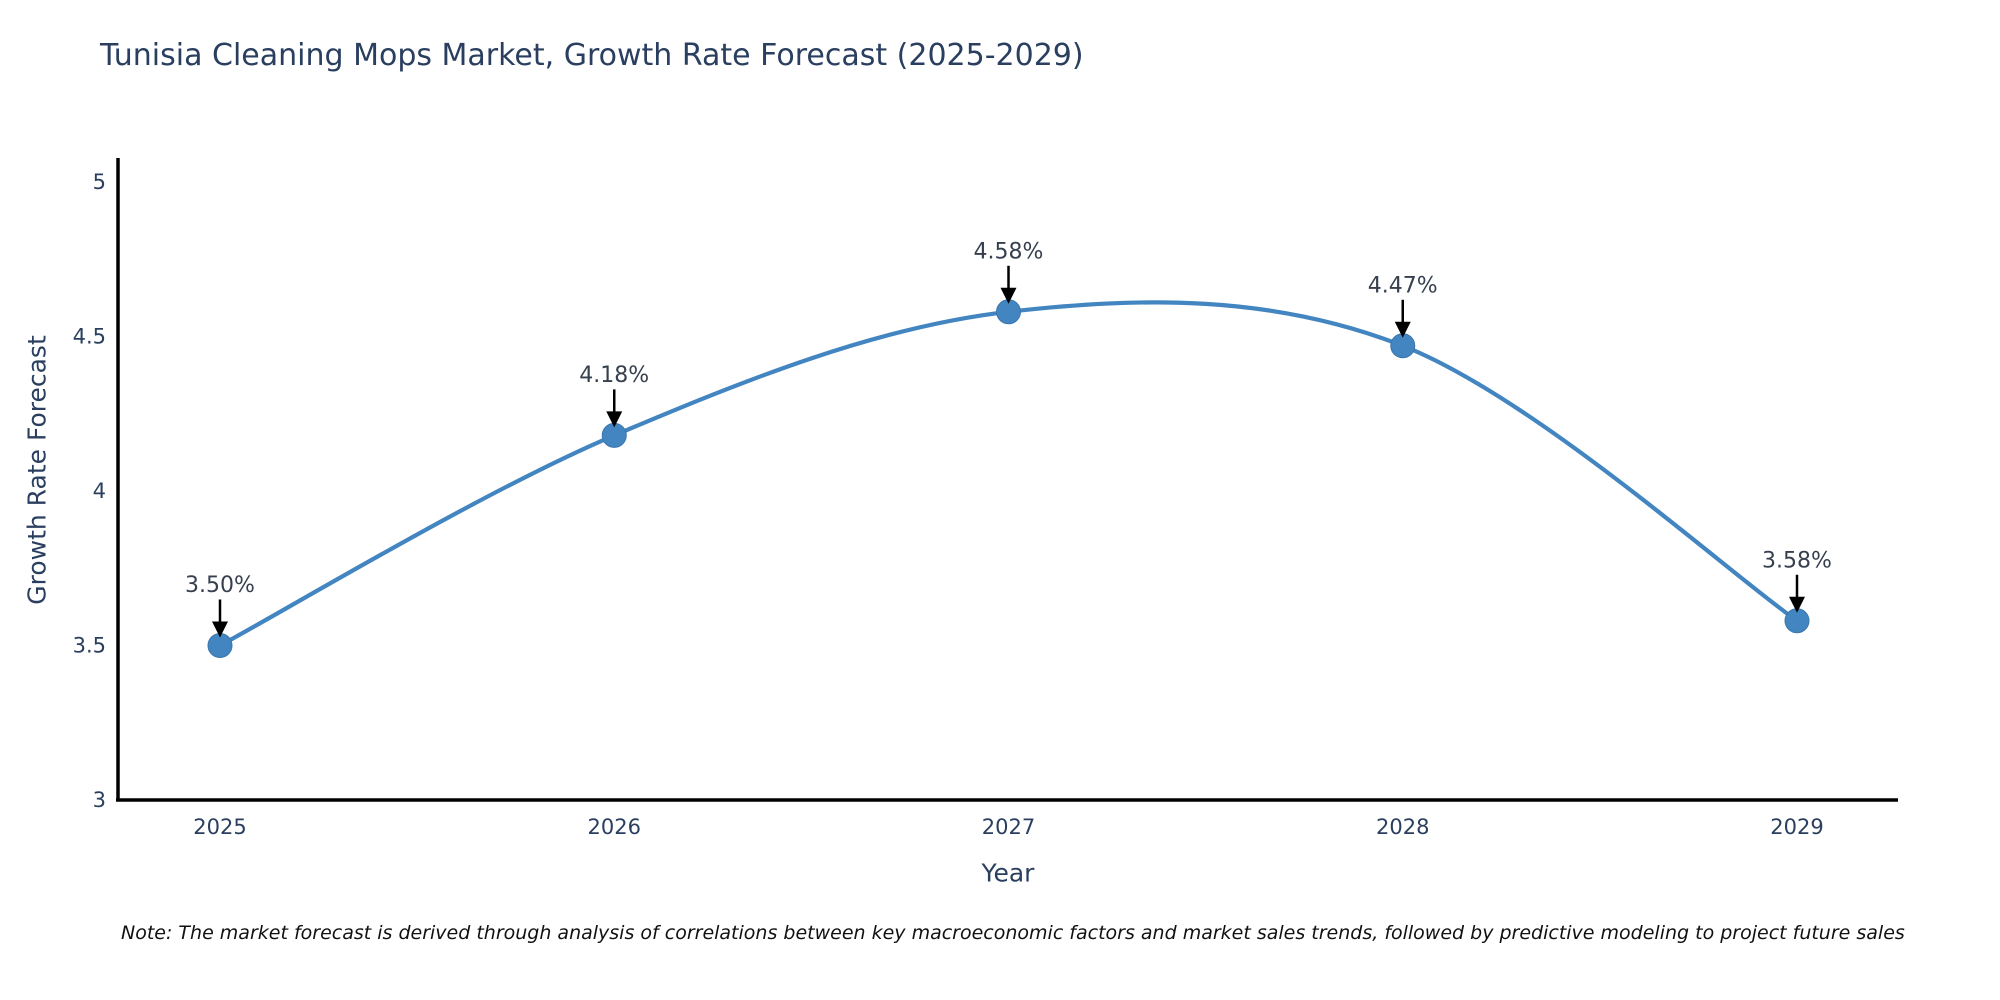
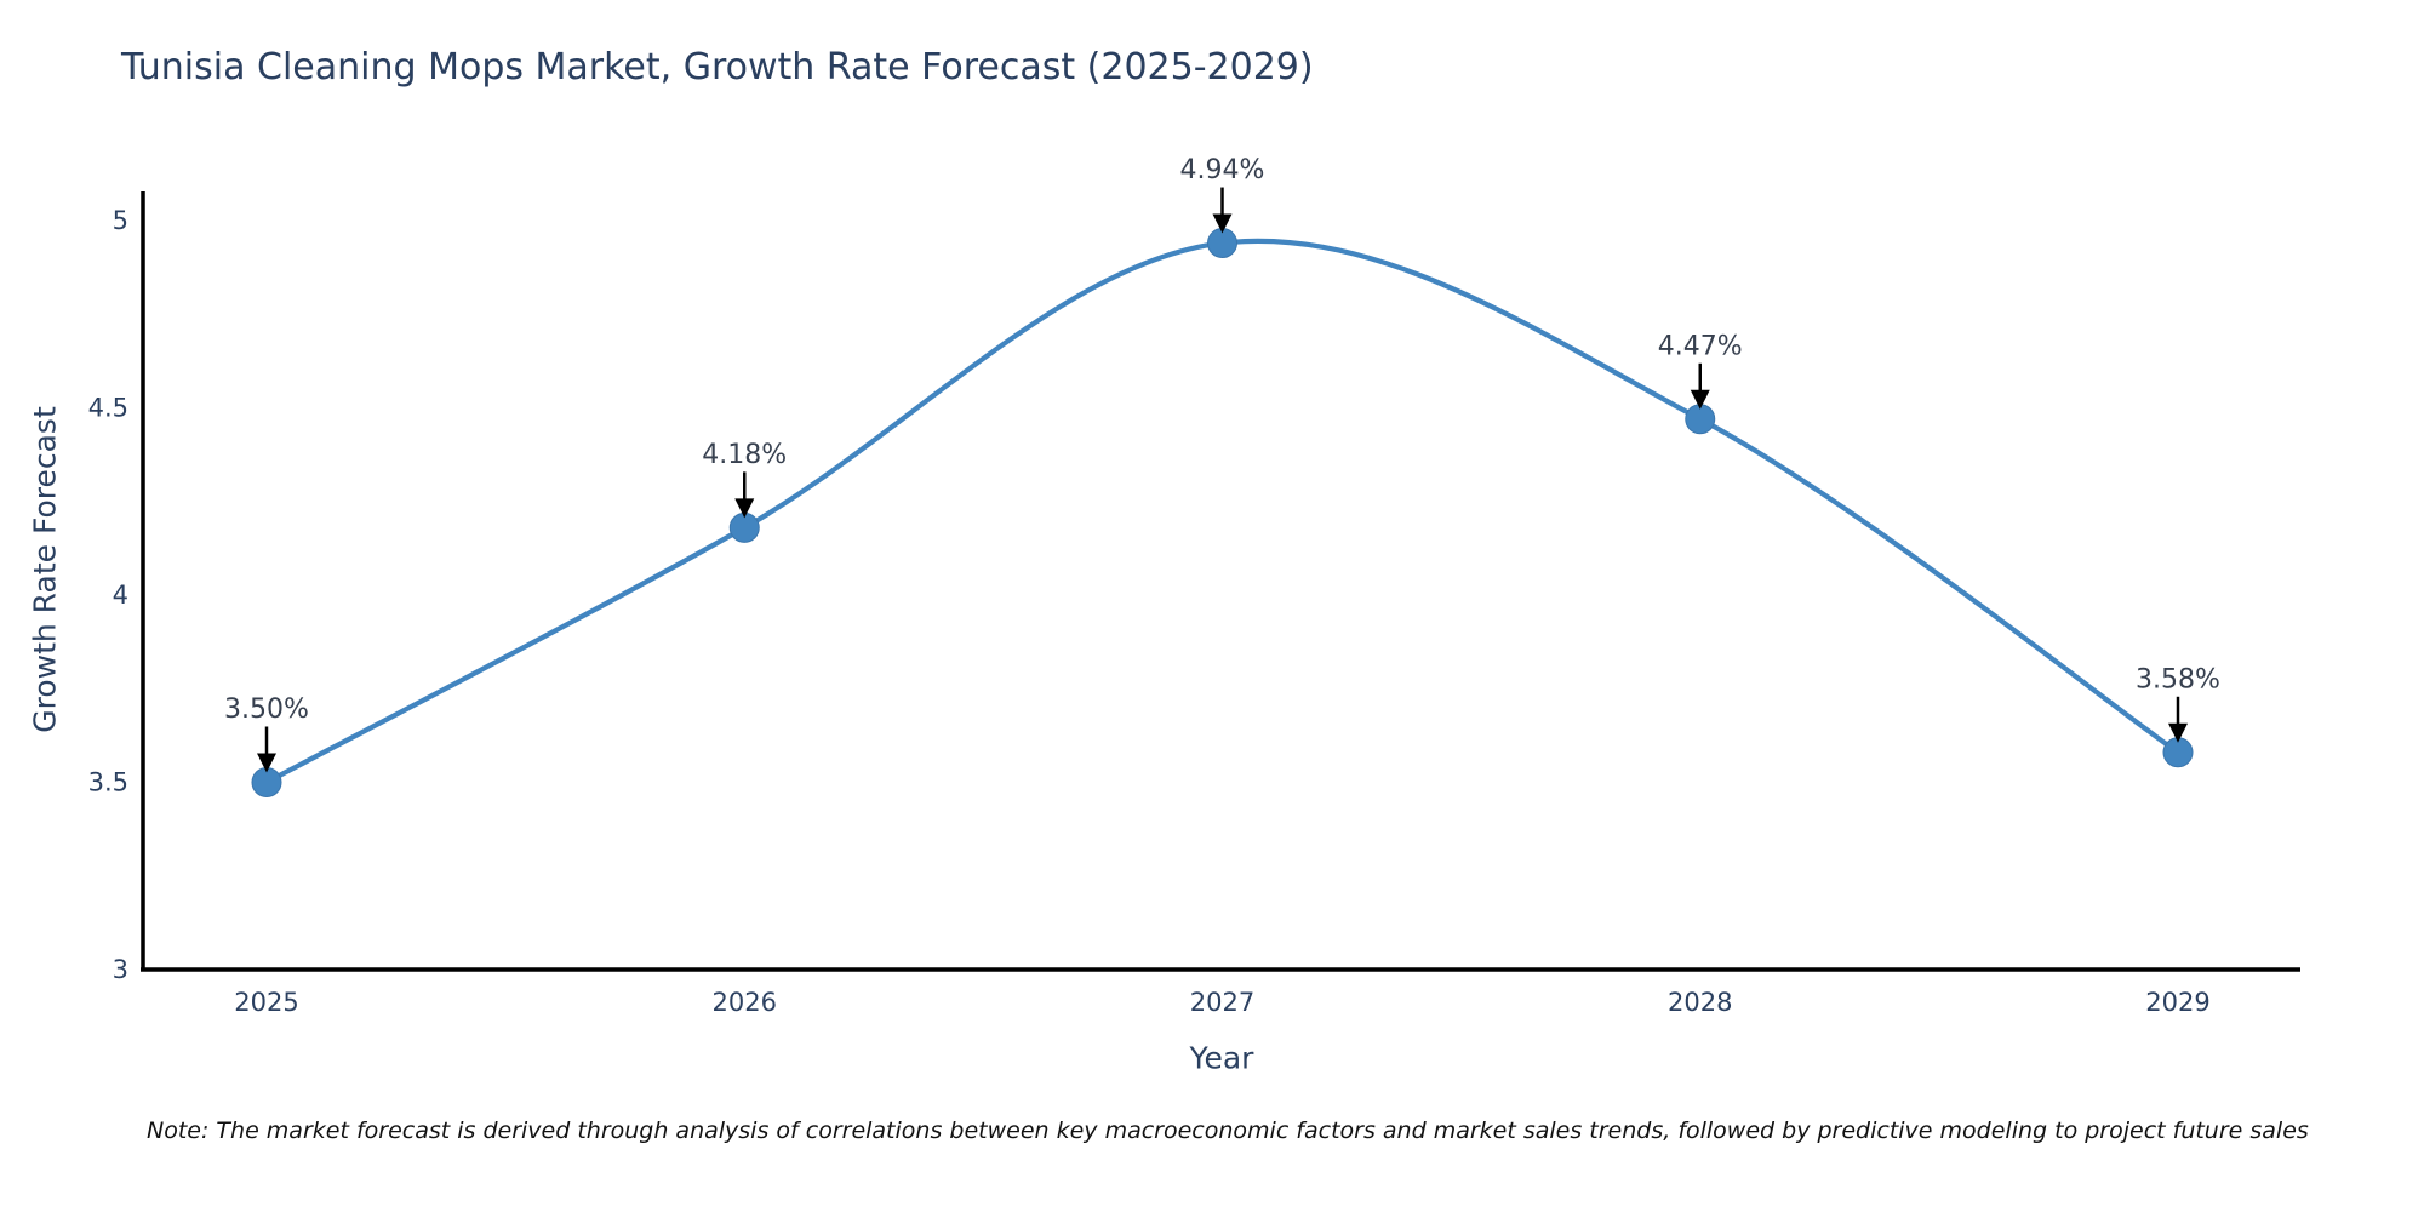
2027: 4.58% -> 4.94%
